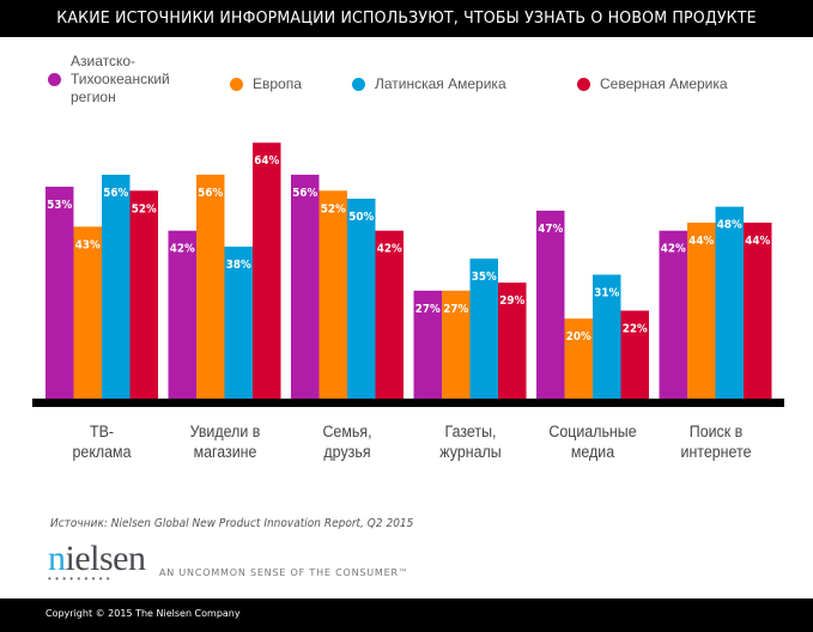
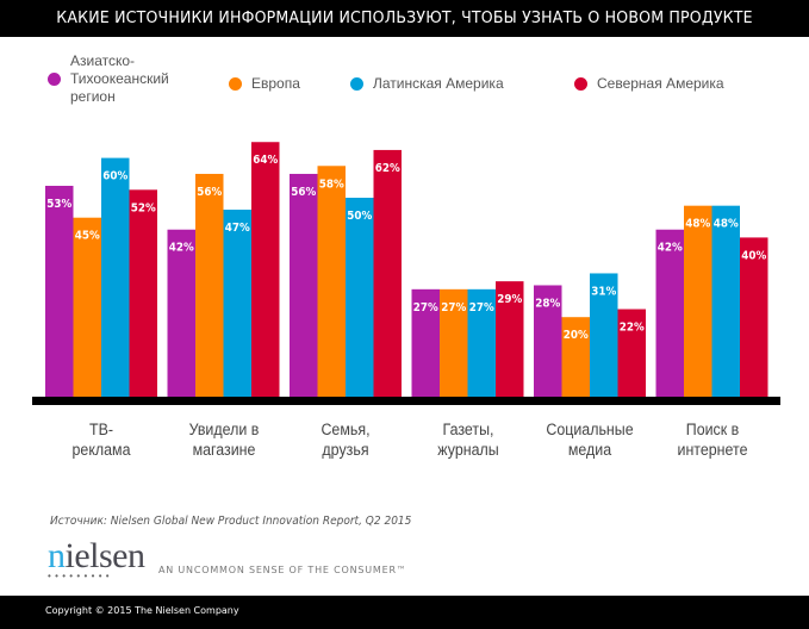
Европа/ТВ- реклама: 43% -> 45%
Латинская Америка/ТВ- реклама: 56% -> 60%
Латинская Америка/Увидели в магазине: 38% -> 47%
Европа/Семья, друзья: 52% -> 58%
Северная Америка/Семья, друзья: 42% -> 62%
Латинская Америка/Газеты, журналы: 35% -> 27%
Азиатско- Тихоокеанский регион/Социальные медиа: 47% -> 28%
Европа/Поиск в интернете: 44% -> 48%
Северная Америка/Поиск в интернете: 44% -> 40%
